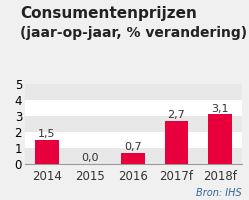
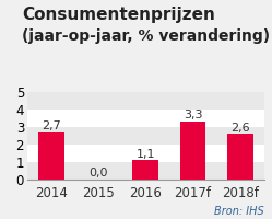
2014: 1,5 -> 2,7
2016: 0,7 -> 1,1
2017f: 2,7 -> 3,3
2018f: 3,1 -> 2,6
